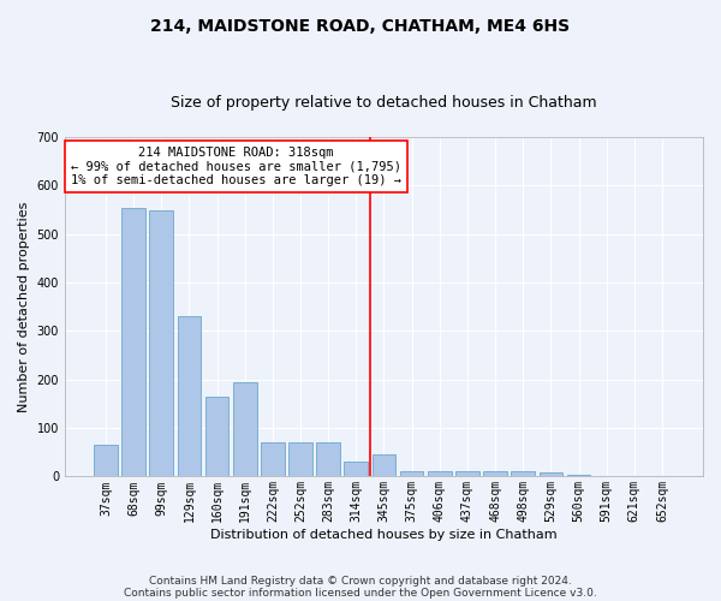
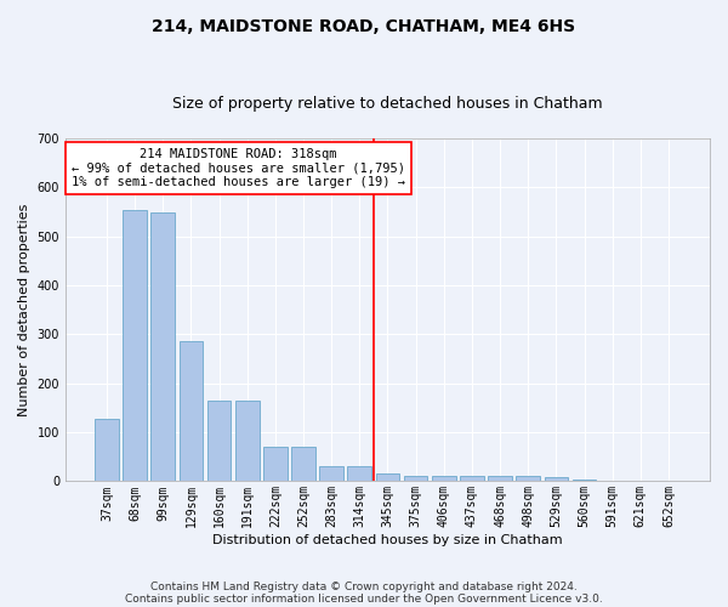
37sqm: 65 -> 127
129sqm: 330 -> 285
191sqm: 195 -> 165
283sqm: 70 -> 30
345sqm: 45 -> 15
